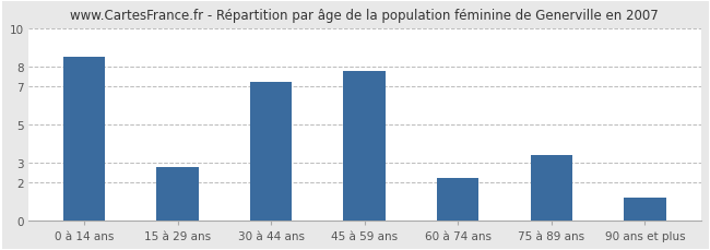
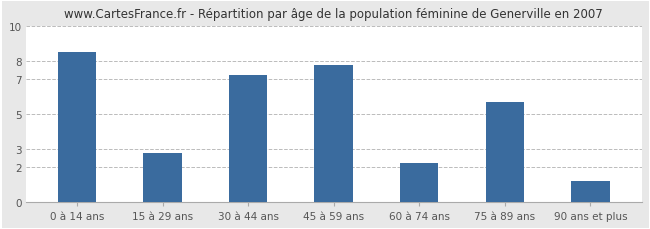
75 à 89 ans: 3.4 -> 5.7
